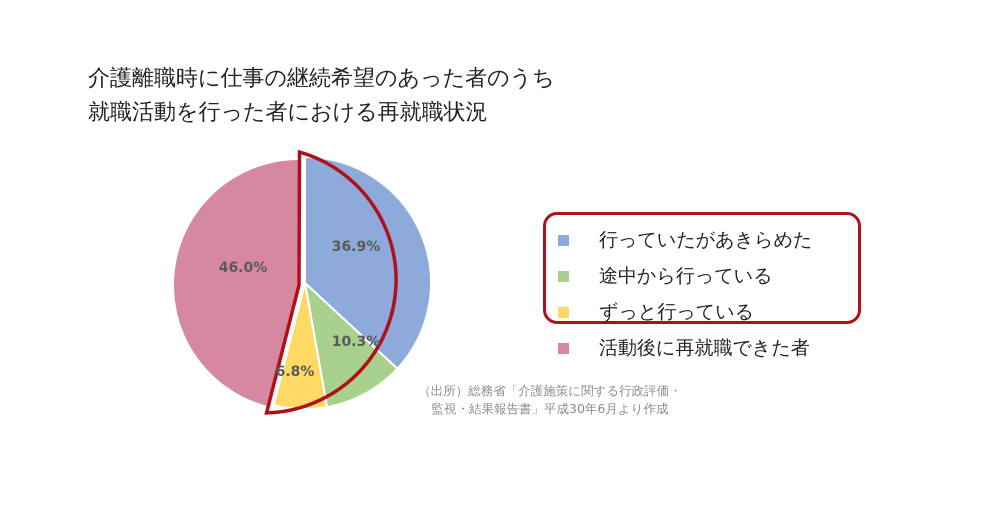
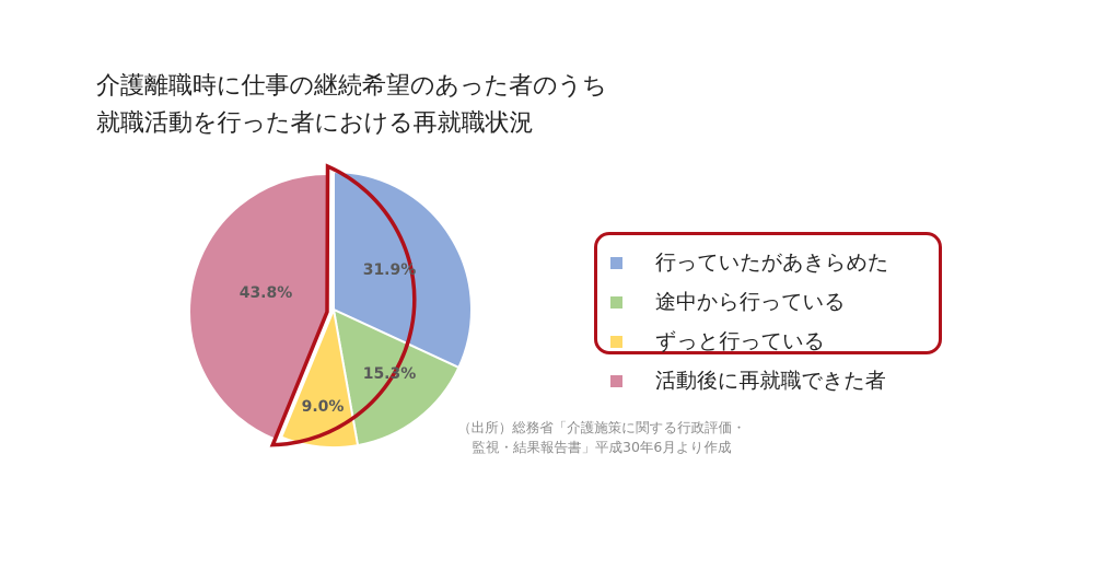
行っていたがあきらめた: 36.9% -> 31.9%
途中から行っている: 10.3% -> 15.3%
ずっと行っている: 6.8% -> 9.0%
活動後に再就職できた者: 46.0% -> 43.8%
